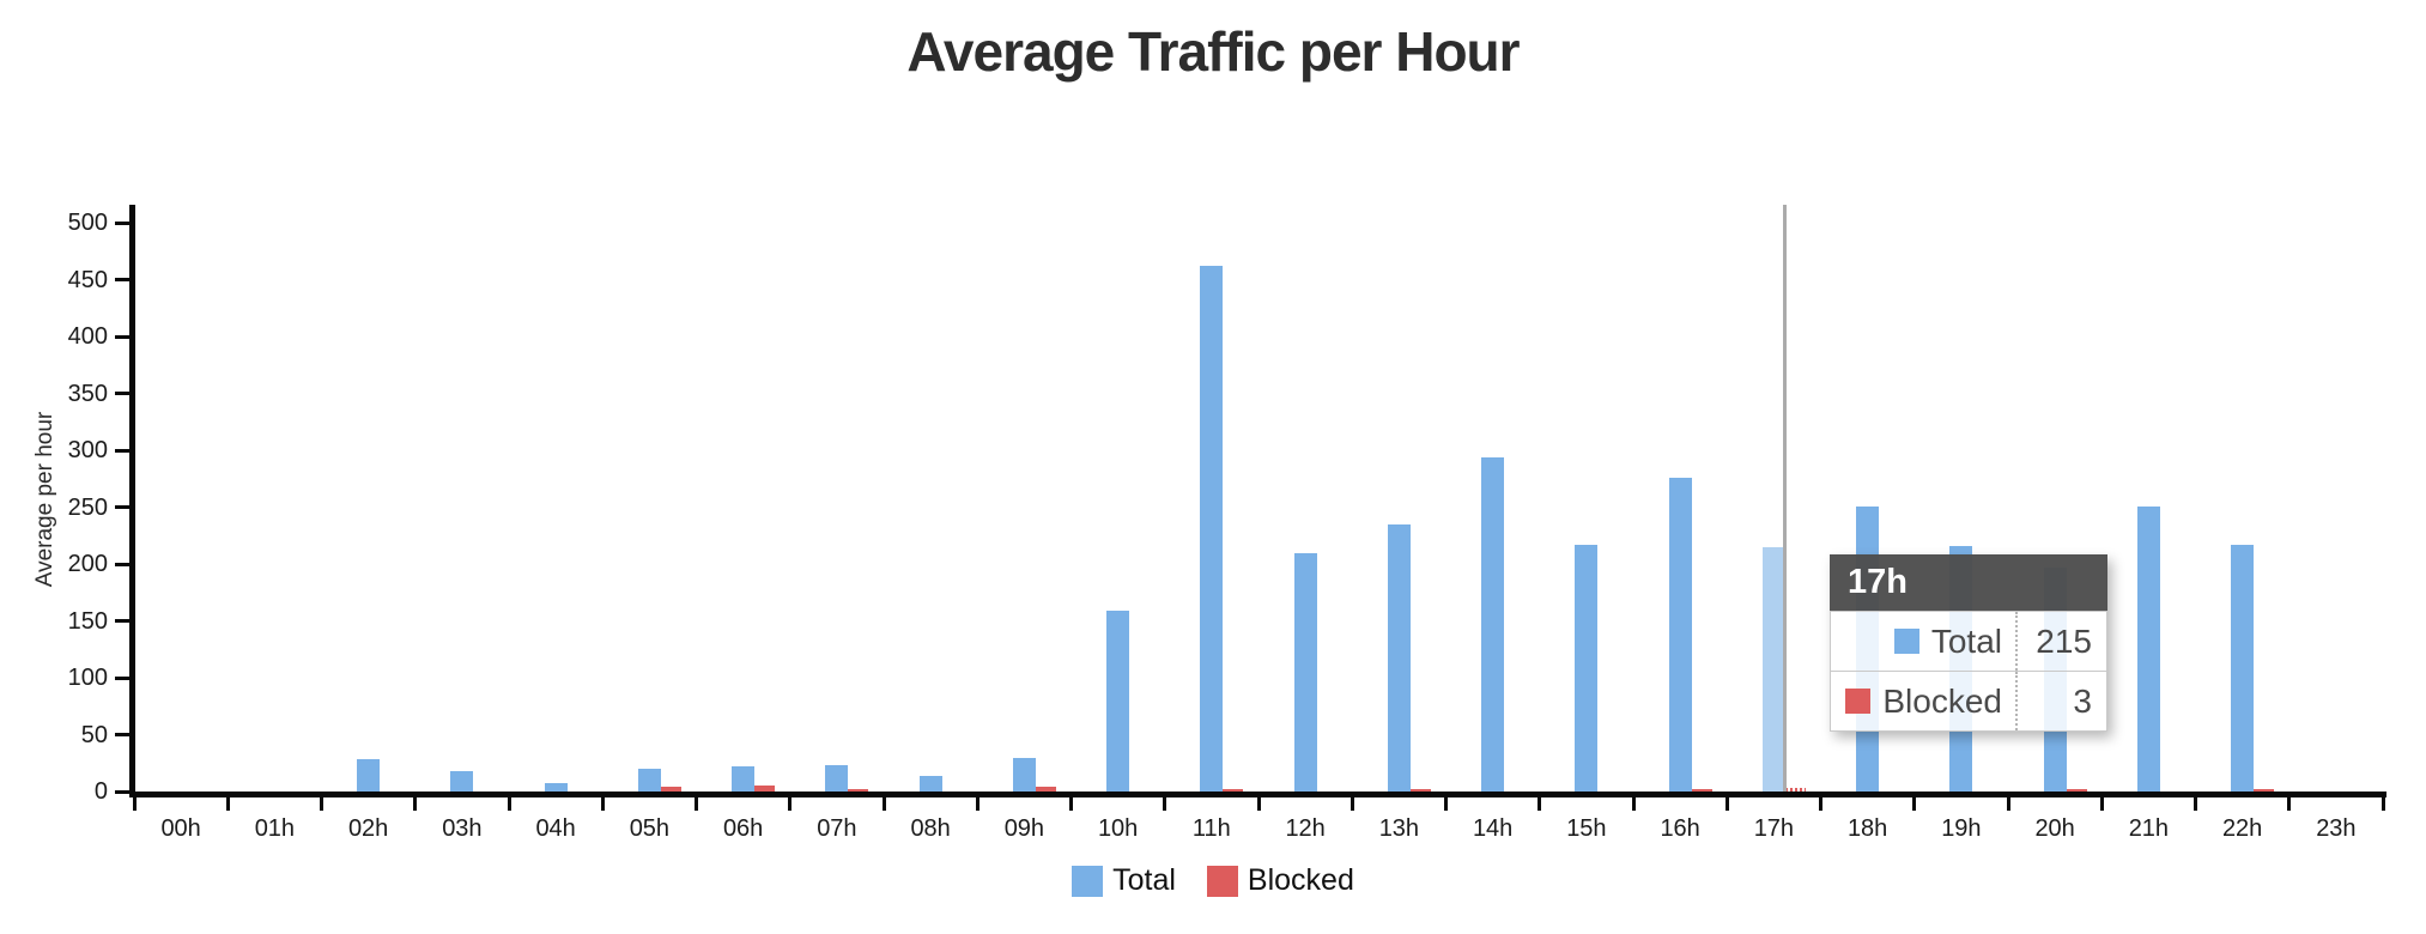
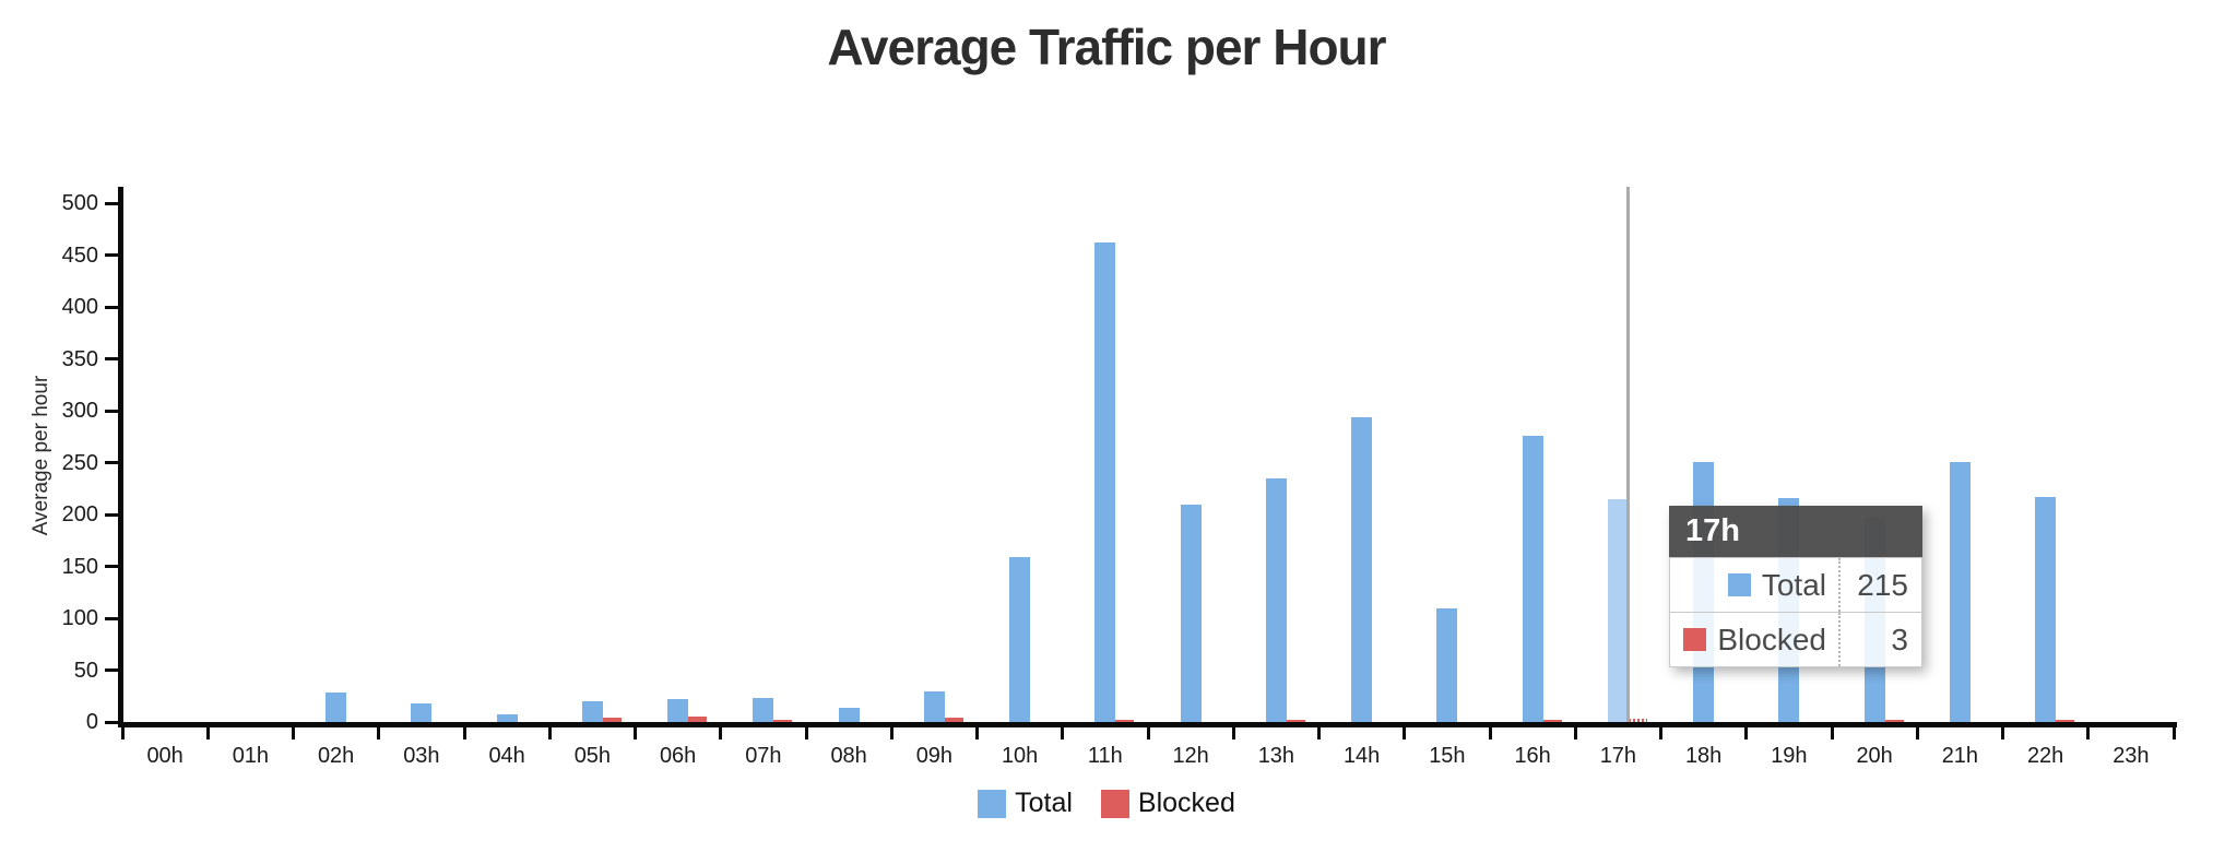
Total/15h: 220 -> 110
